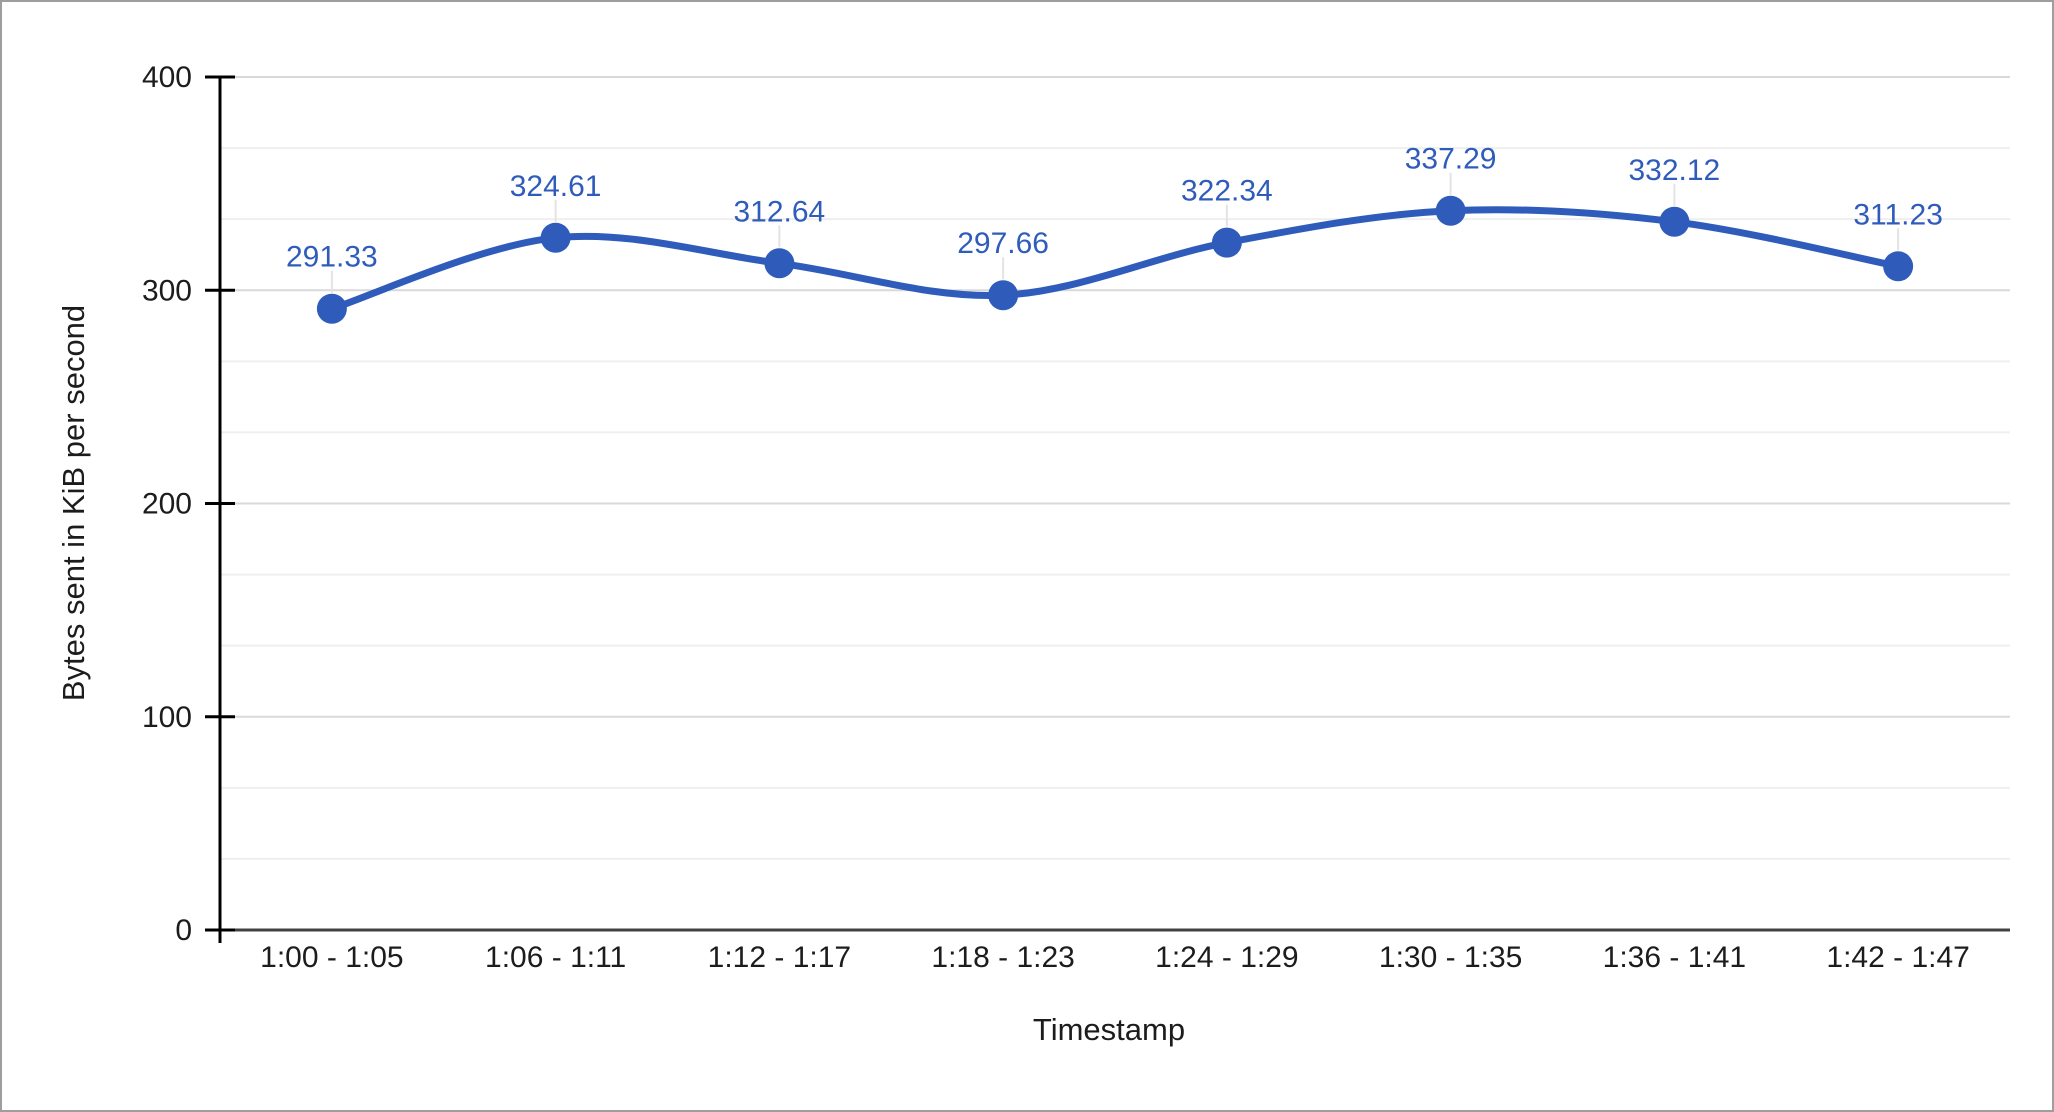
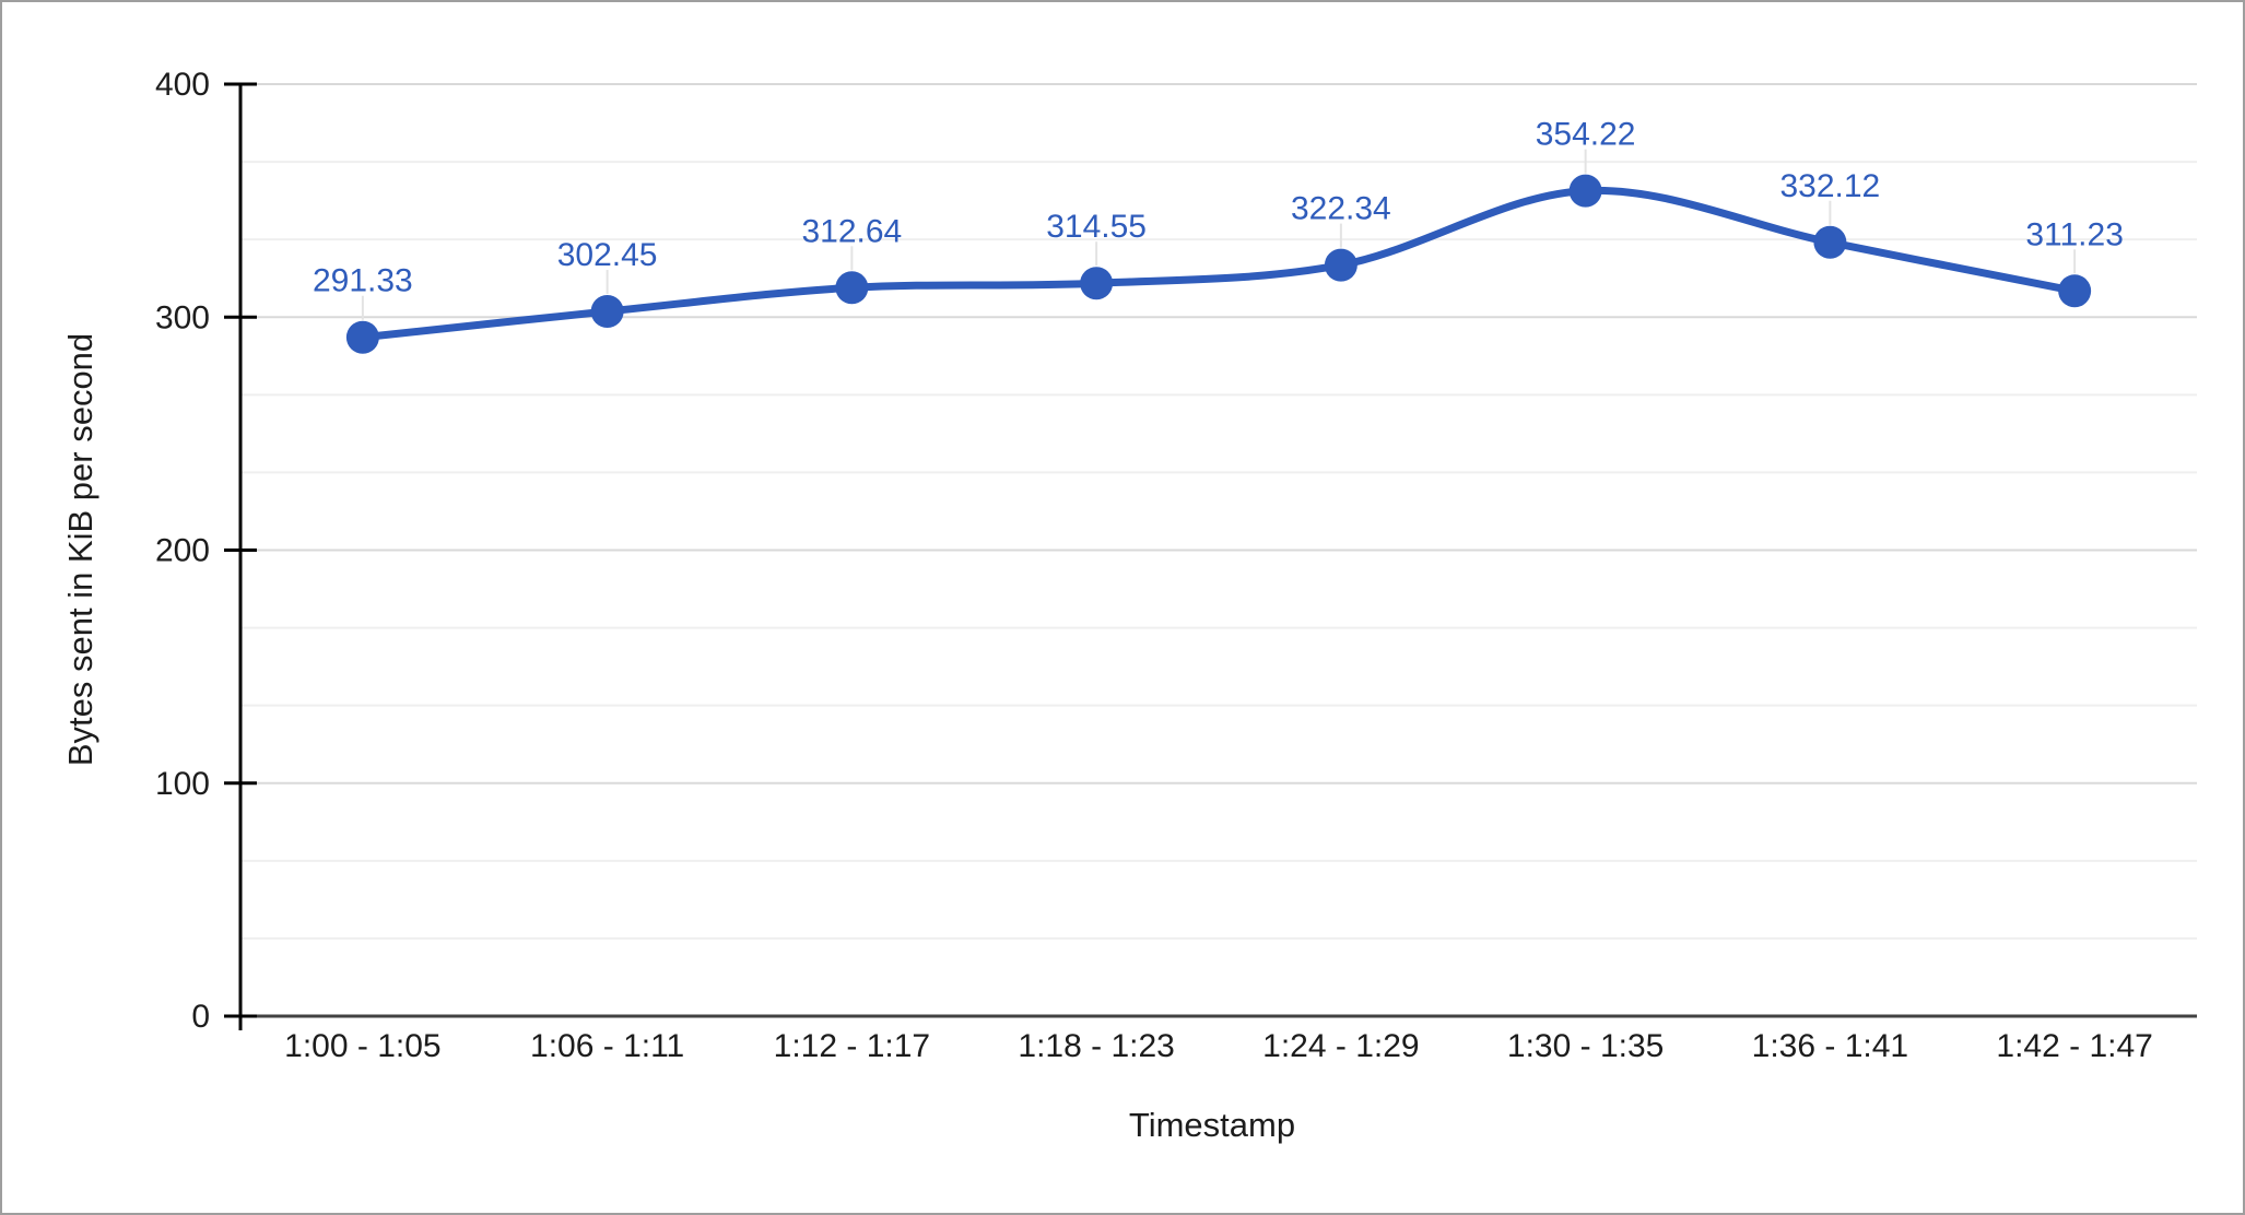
1:06 - 1:11: 324.61 -> 302.45
1:18 - 1:23: 297.66 -> 314.55
1:30 - 1:35: 337.29 -> 354.22
